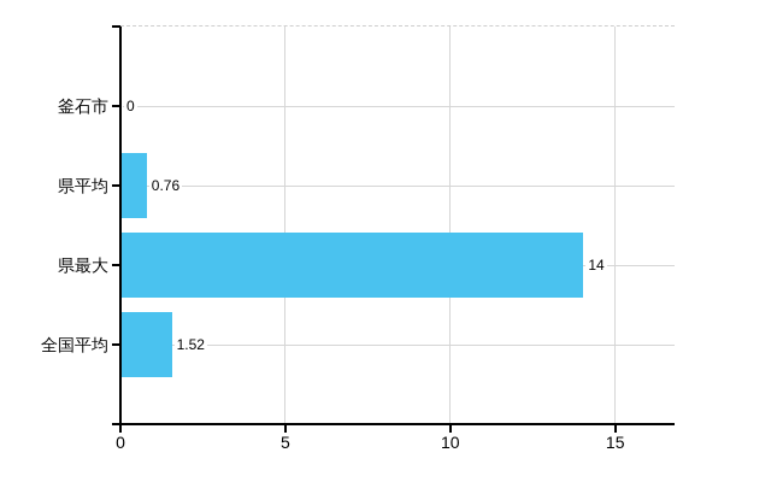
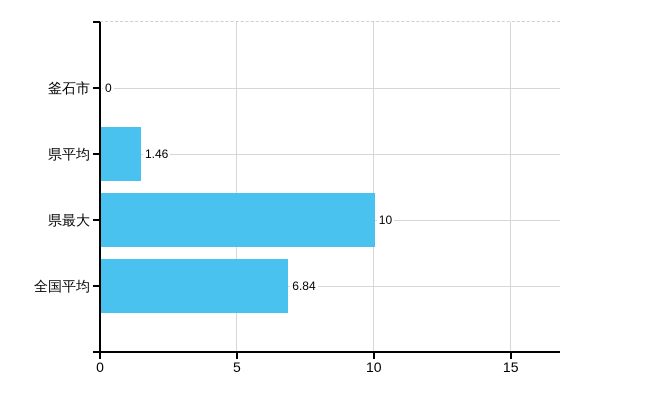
県平均: 0.76 -> 1.46
県最大: 14 -> 10
全国平均: 1.52 -> 6.84
